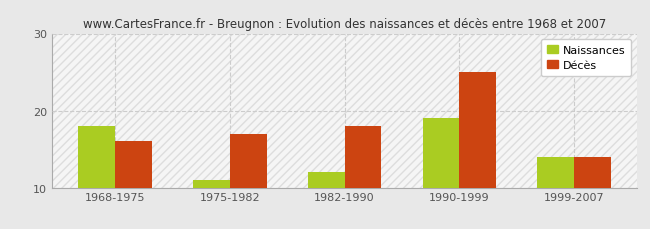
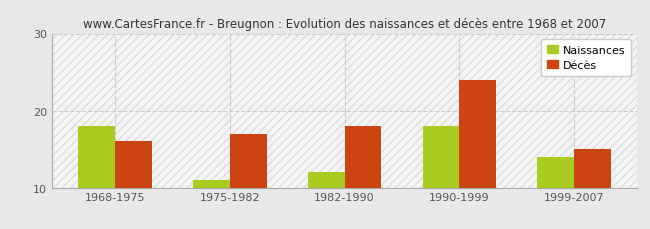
Naissances/1990-1999: 19 -> 18
Décès/1990-1999: 25 -> 24
Décès/1999-2007: 14 -> 15
